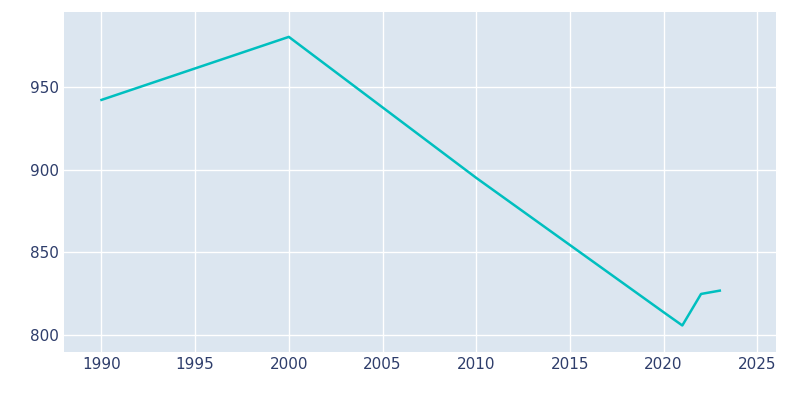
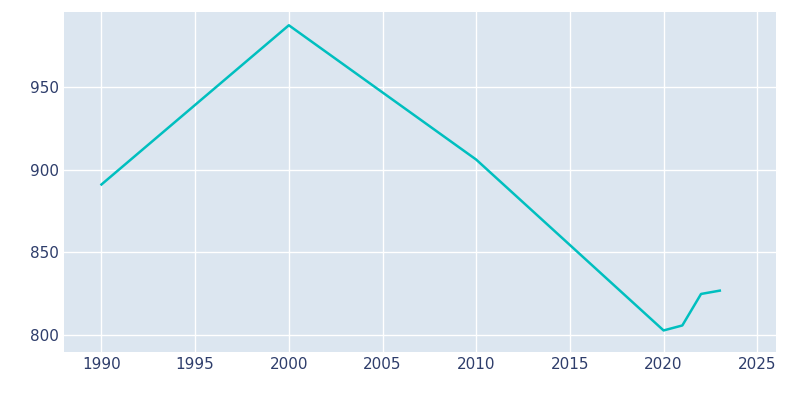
1990: 942 -> 891
2000: 980 -> 987
2010: 895 -> 906
2020: 814 -> 803
